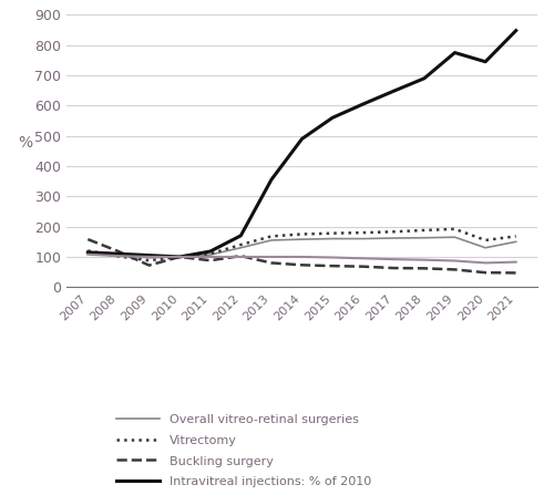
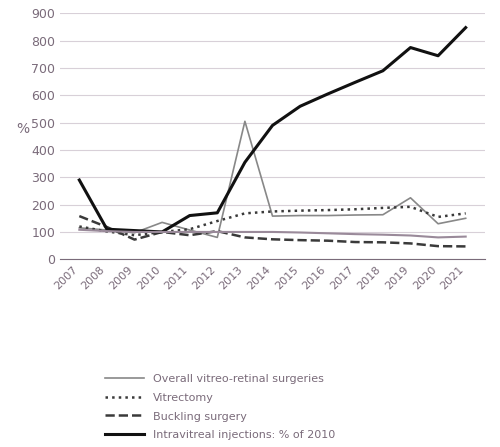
Intravitreal injections: % of 2010/2007: 115 -> 290
Overall vitreo-retinal surgeries/2010: 100 -> 135
Intravitreal injections: % of 2010/2011: 118 -> 160
Overall vitreo-retinal surgeries/2012: 130 -> 80
Overall vitreo-retinal surgeries/2013: 155 -> 505
Overall vitreo-retinal surgeries/2019: 165 -> 225
